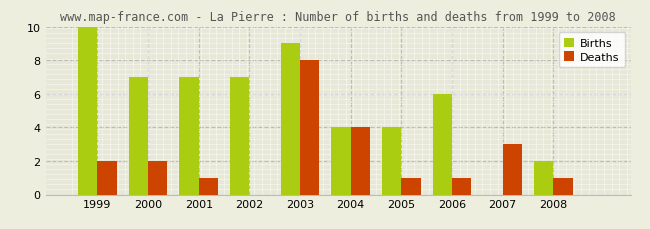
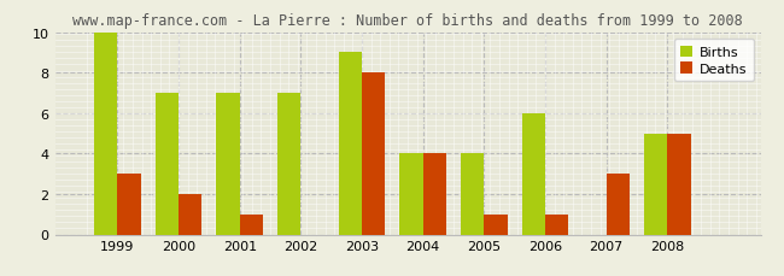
Deaths/1999: 2 -> 3
Births/2008: 2 -> 5
Deaths/2008: 1 -> 5
